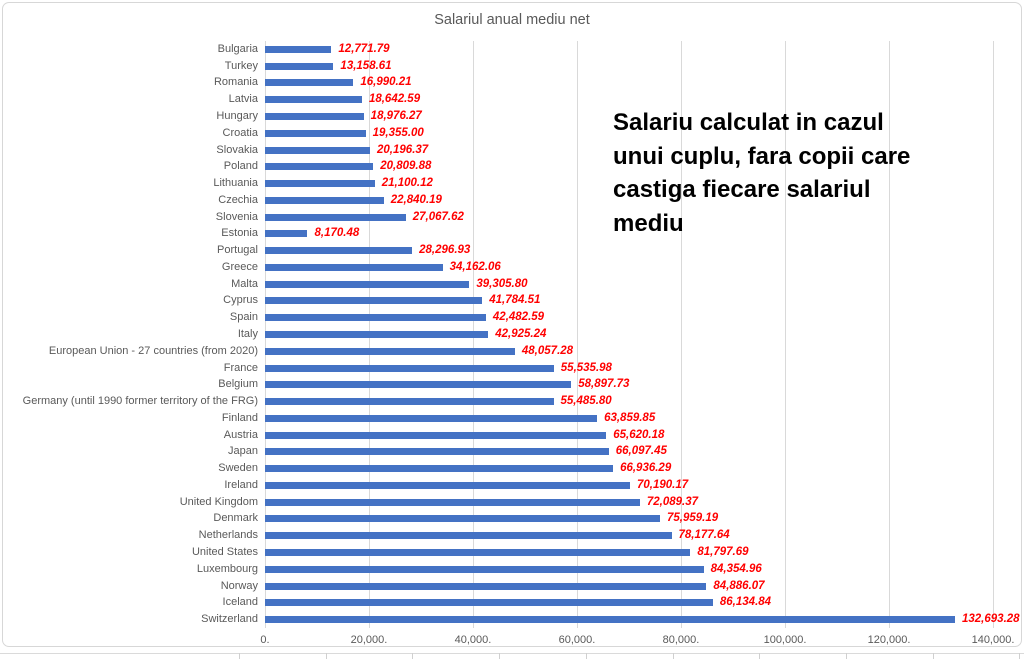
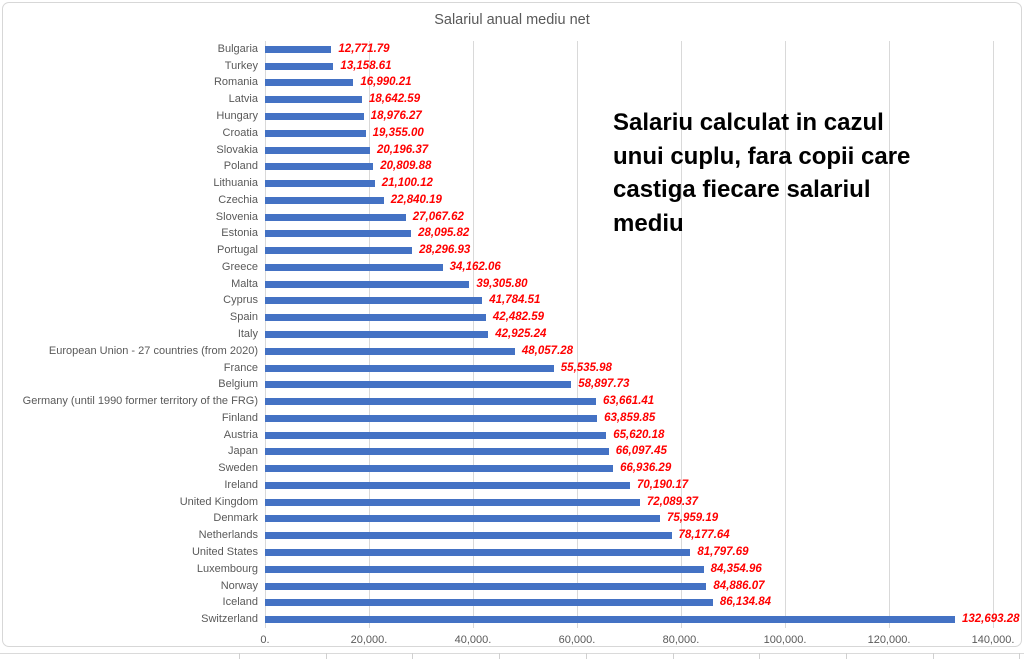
Estonia: 8,170.48 -> 28,095.82
Germany (until 1990 former territory of the FRG): 55,485.80 -> 63,661.41
